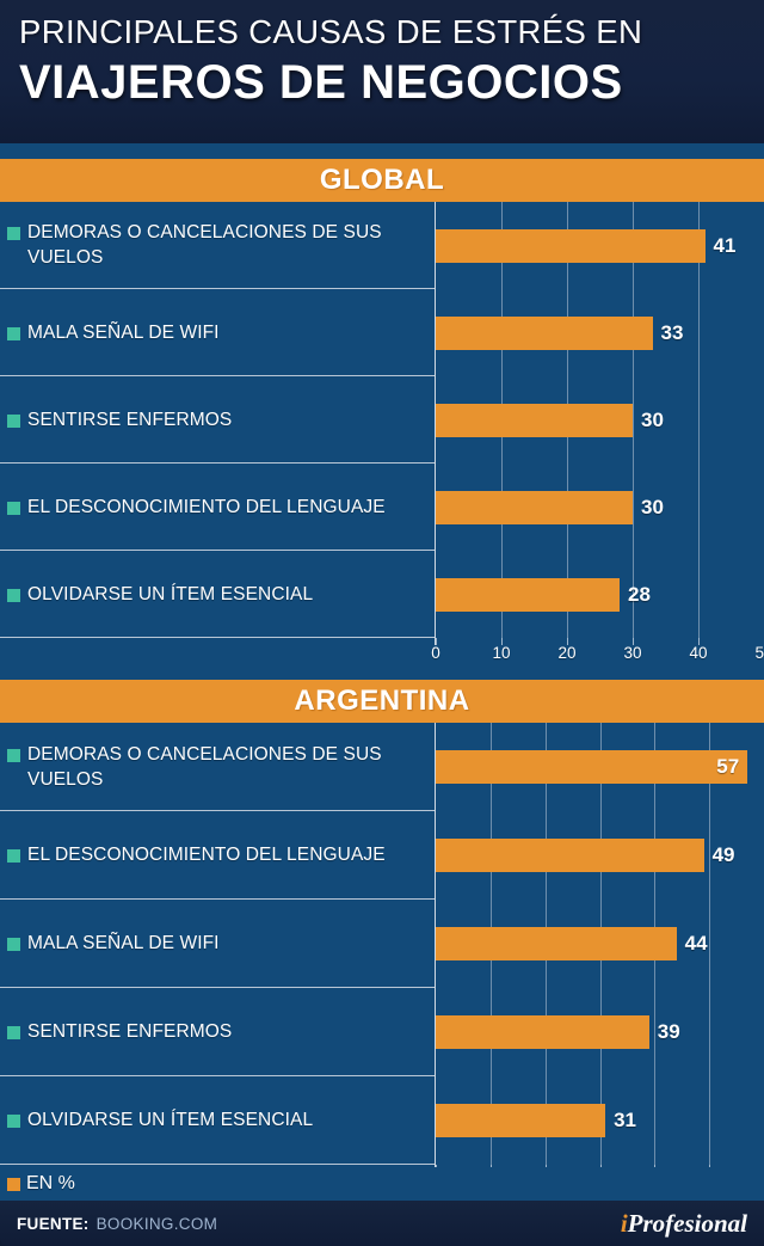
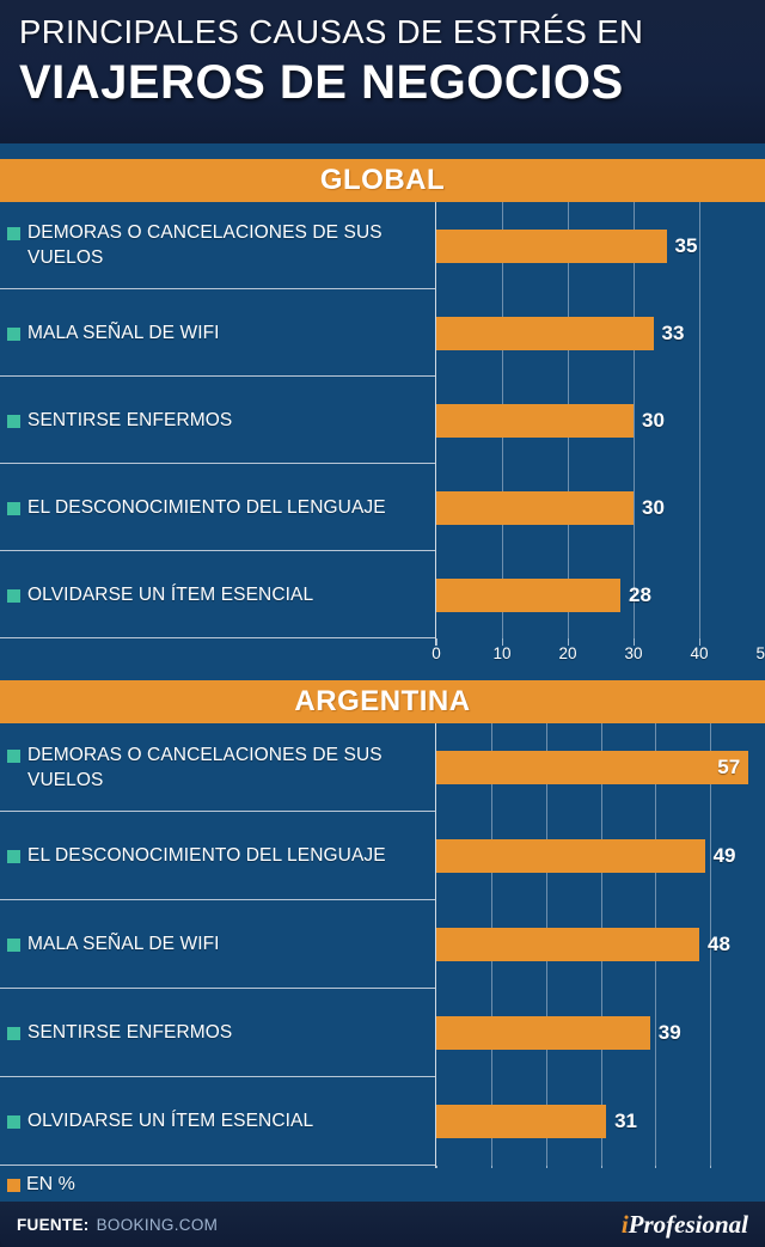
GLOBAL/DEMORAS O CANCELACIONES DE SUS VUELOS: 41 -> 35
ARGENTINA/MALA SEÑAL DE WIFI: 44 -> 48
